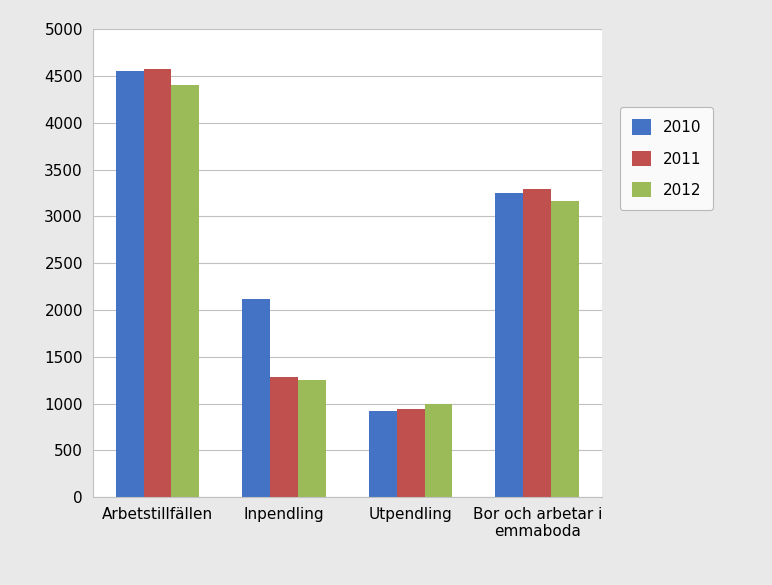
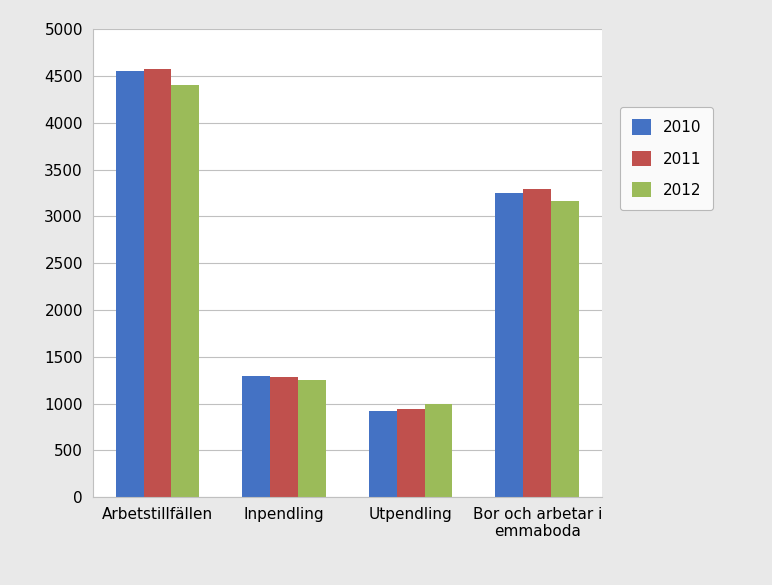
2010/Inpendling: 2120 -> 1300
